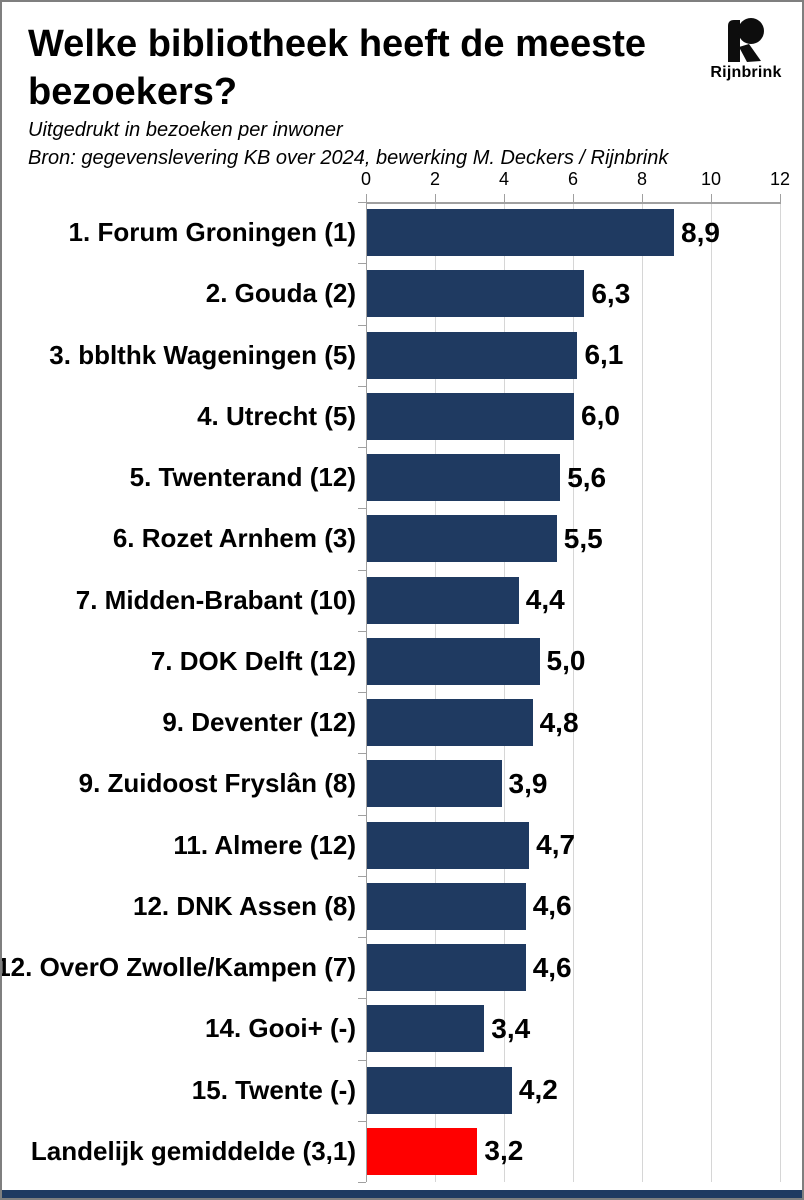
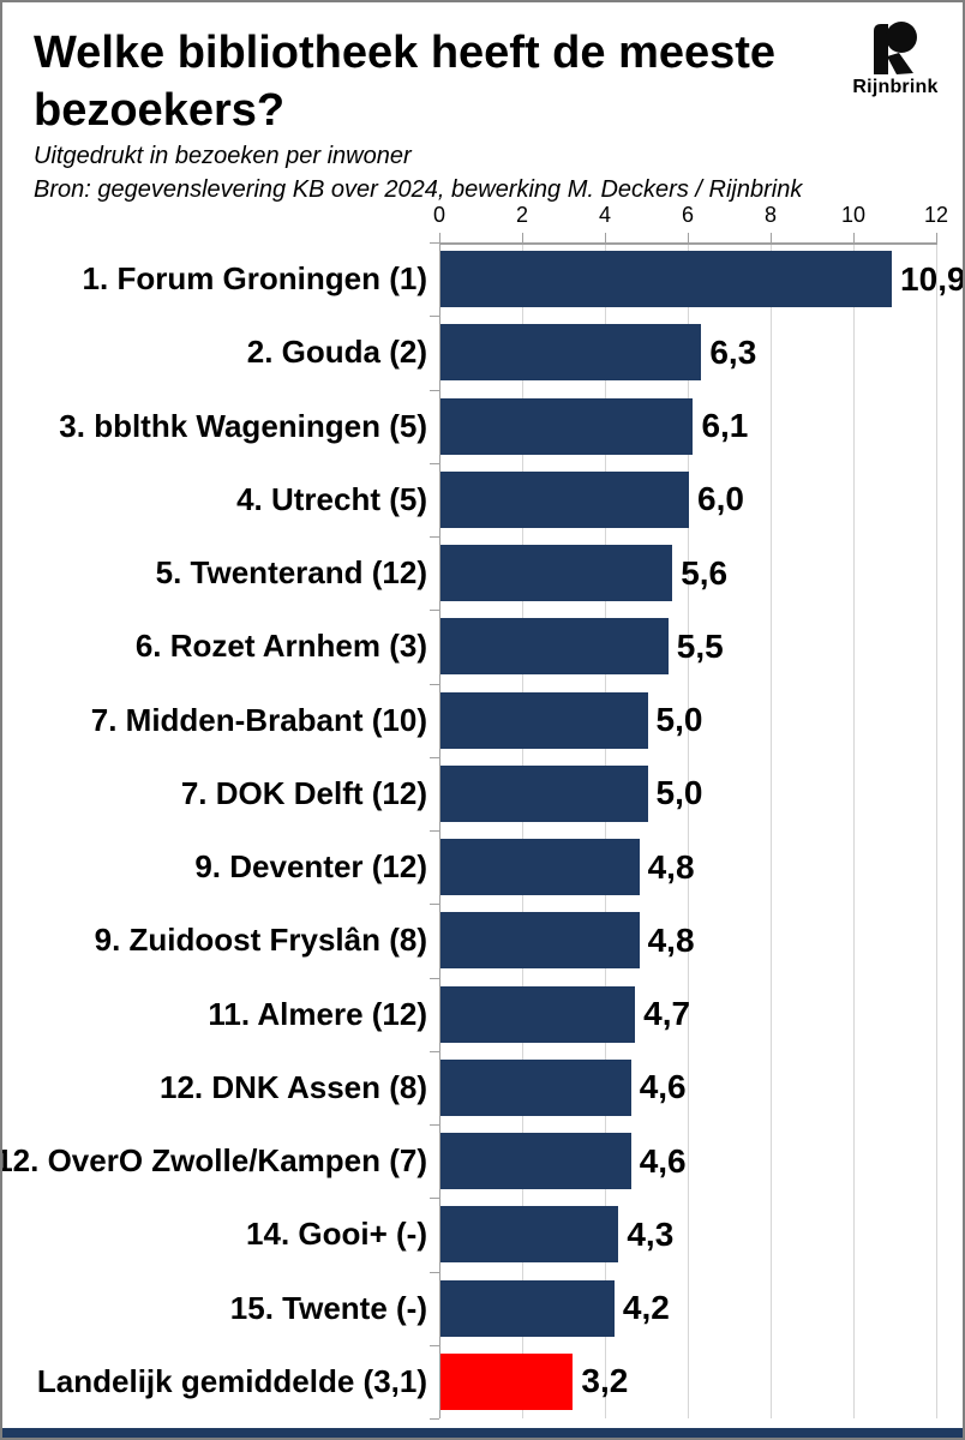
1. Forum Groningen (1): 8,9 -> 10,9
7. Midden-Brabant (10): 4,4 -> 5,0
9. Zuidoost Fryslân (8): 3,9 -> 4,8
14. Gooi+ (-): 3,4 -> 4,3
